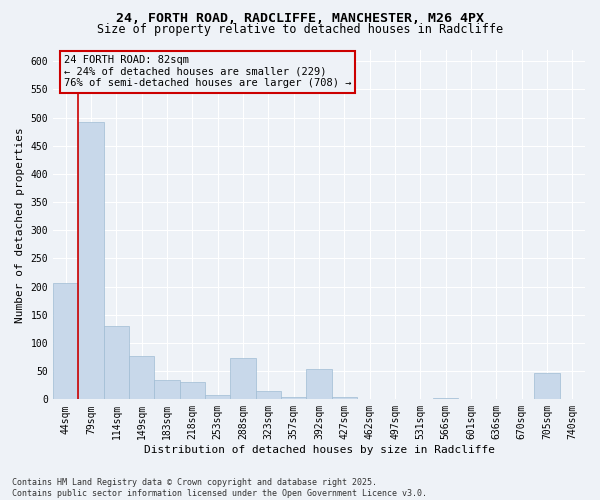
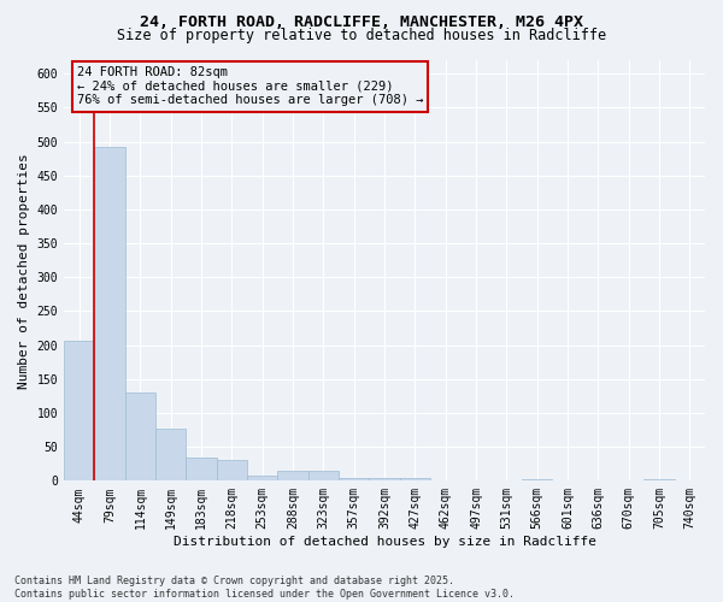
288sqm: 74 -> 14
392sqm: 54 -> 5
705sqm: 46 -> 3
